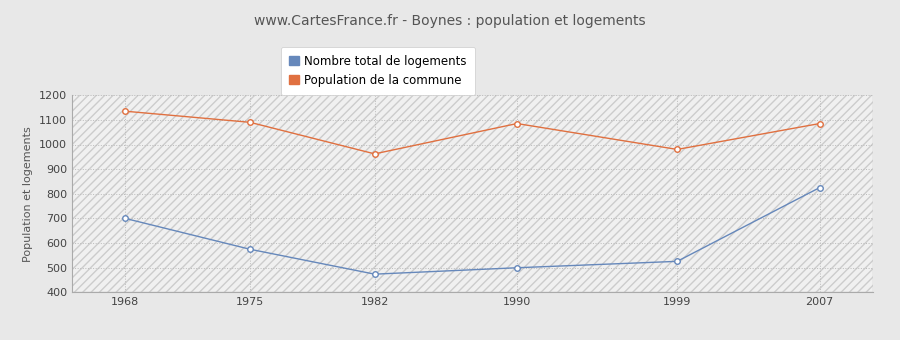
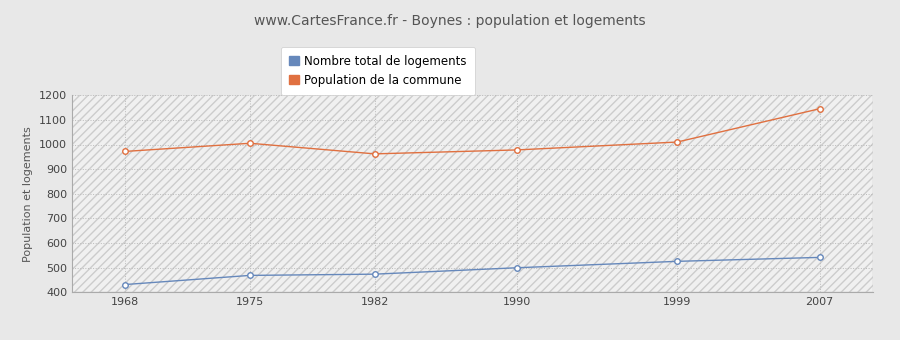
Nombre total de logements/1968: 700 -> 432
Population de la commune/1968: 1135 -> 972
Nombre total de logements/1975: 575 -> 469
Population de la commune/1975: 1090 -> 1005
Population de la commune/1990: 1085 -> 978
Population de la commune/1999: 980 -> 1010
Nombre total de logements/2007: 825 -> 542
Population de la commune/2007: 1085 -> 1145
